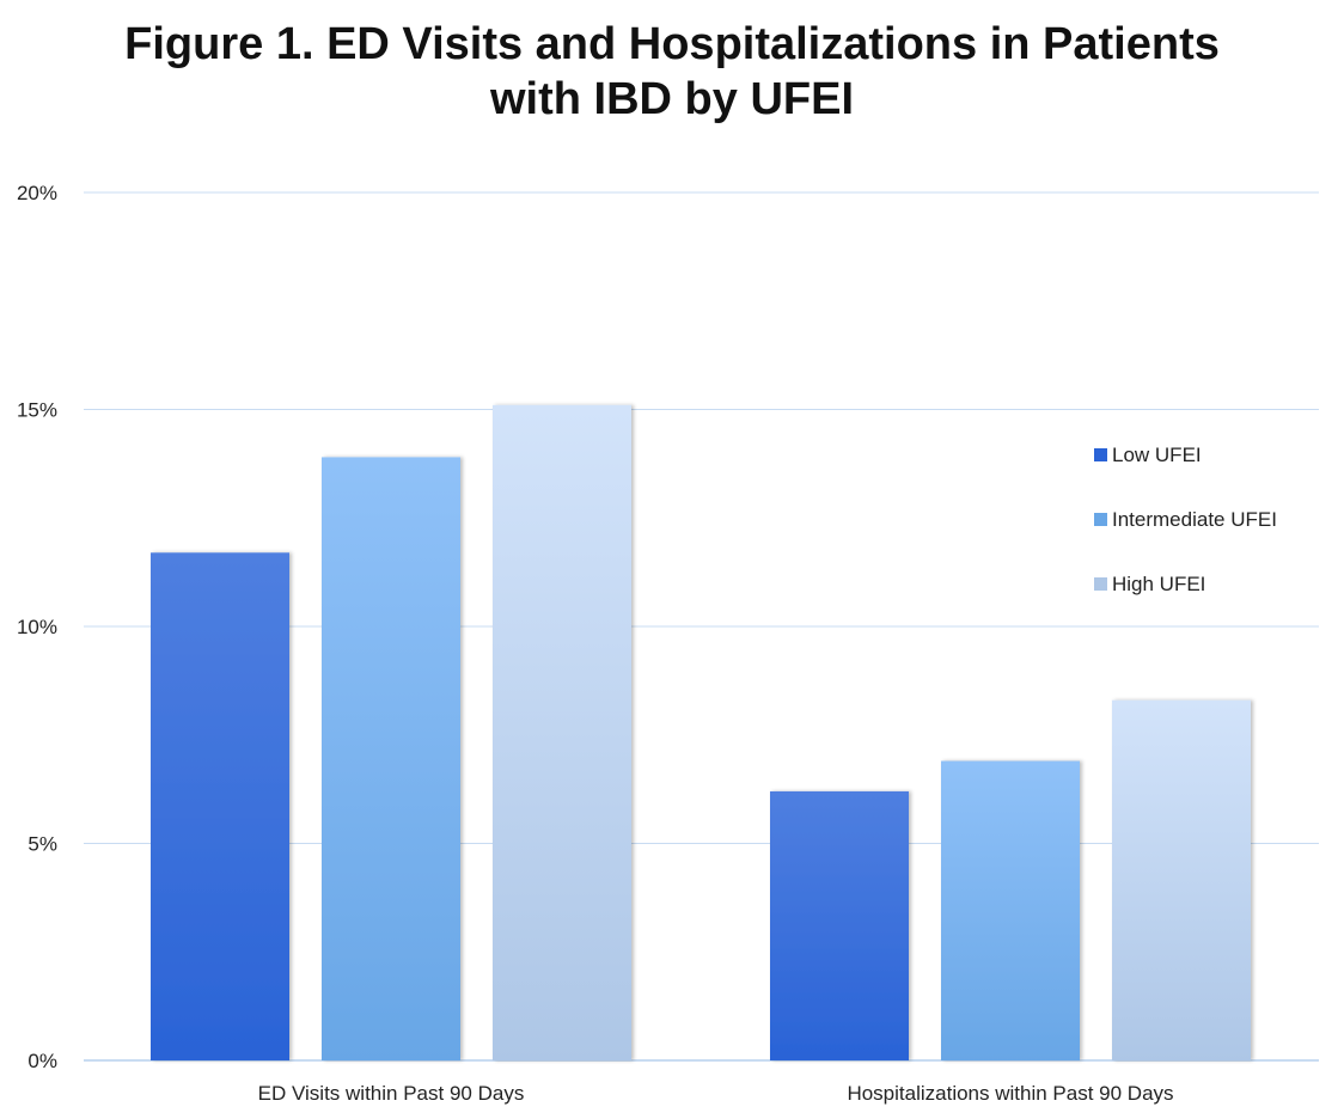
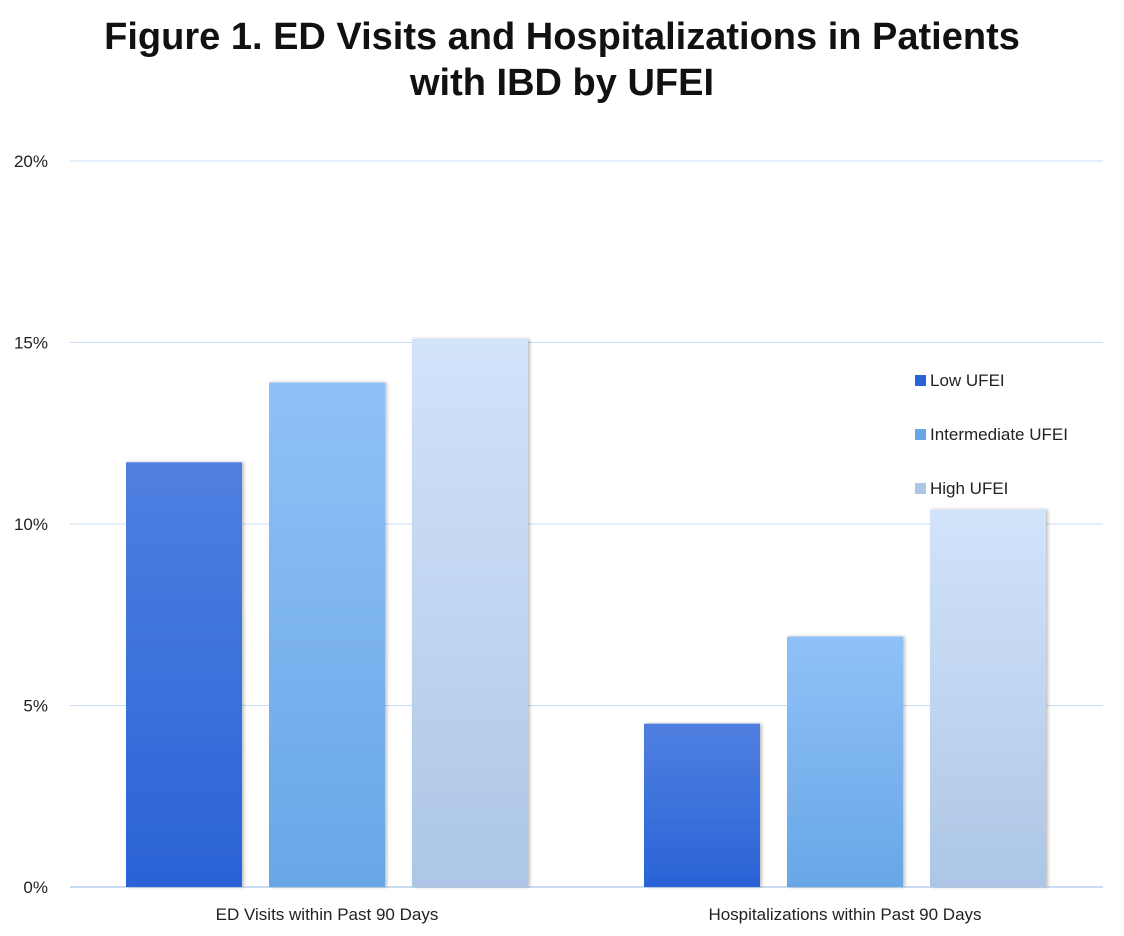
Low UFEI/Hospitalizations within Past 90 Days: 6.2% -> 4.5%
High UFEI/Hospitalizations within Past 90 Days: 8.3% -> 10.4%
